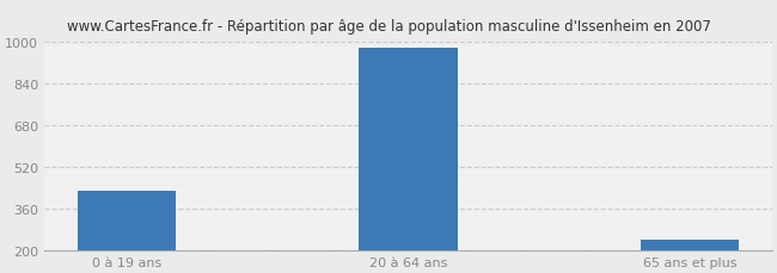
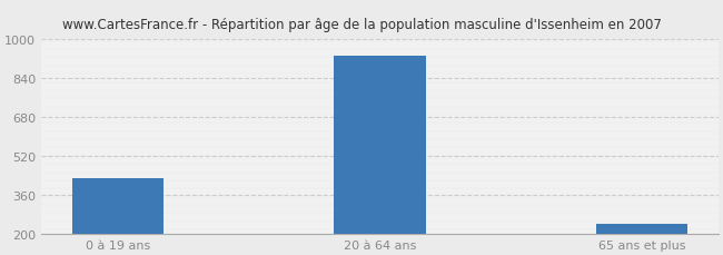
20 à 64 ans: 975 -> 930
